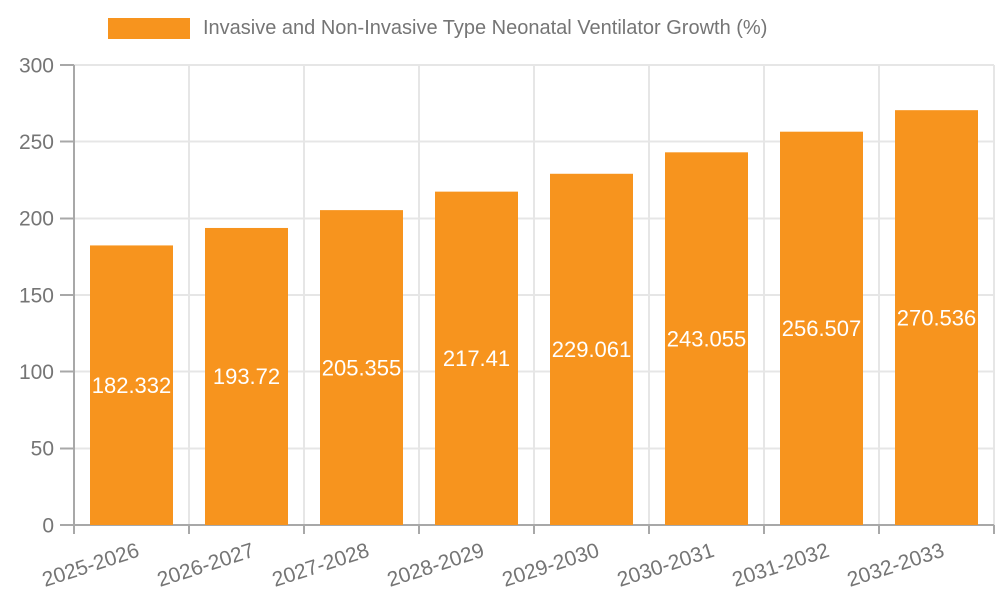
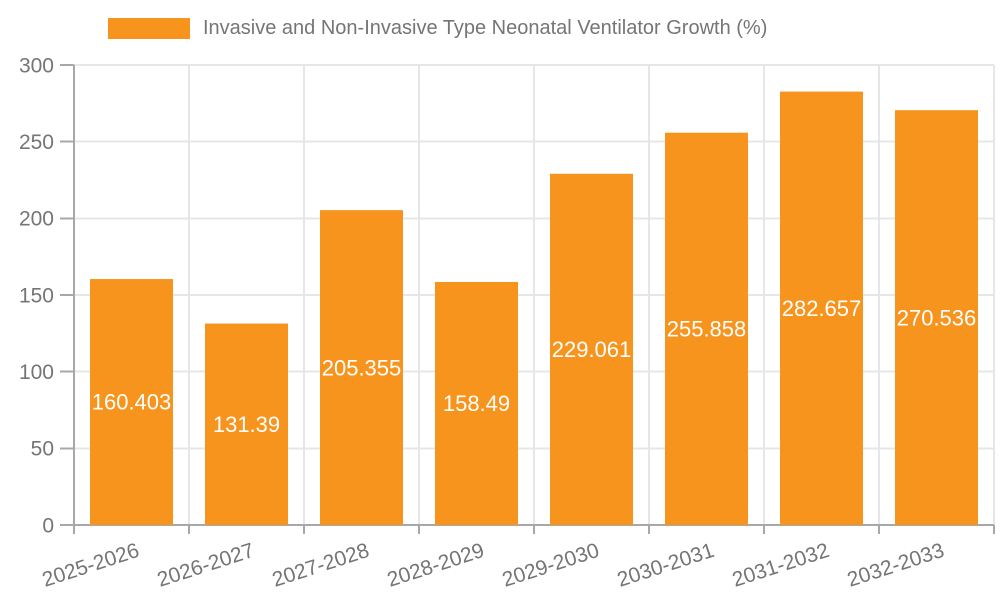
2025-2026: 182.332 -> 160.403
2026-2027: 193.72 -> 131.39
2028-2029: 217.41 -> 158.49
2030-2031: 243.055 -> 255.858
2031-2032: 256.507 -> 282.657
